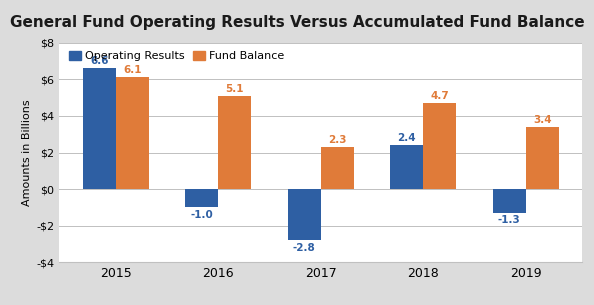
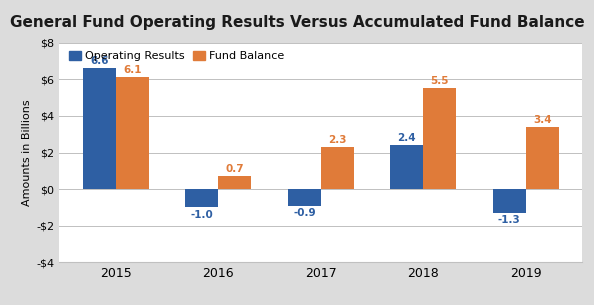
Fund Balance/2016: 5.1 -> 0.7
Operating Results/2017: -2.8 -> -0.9
Fund Balance/2018: 4.7 -> 5.5
